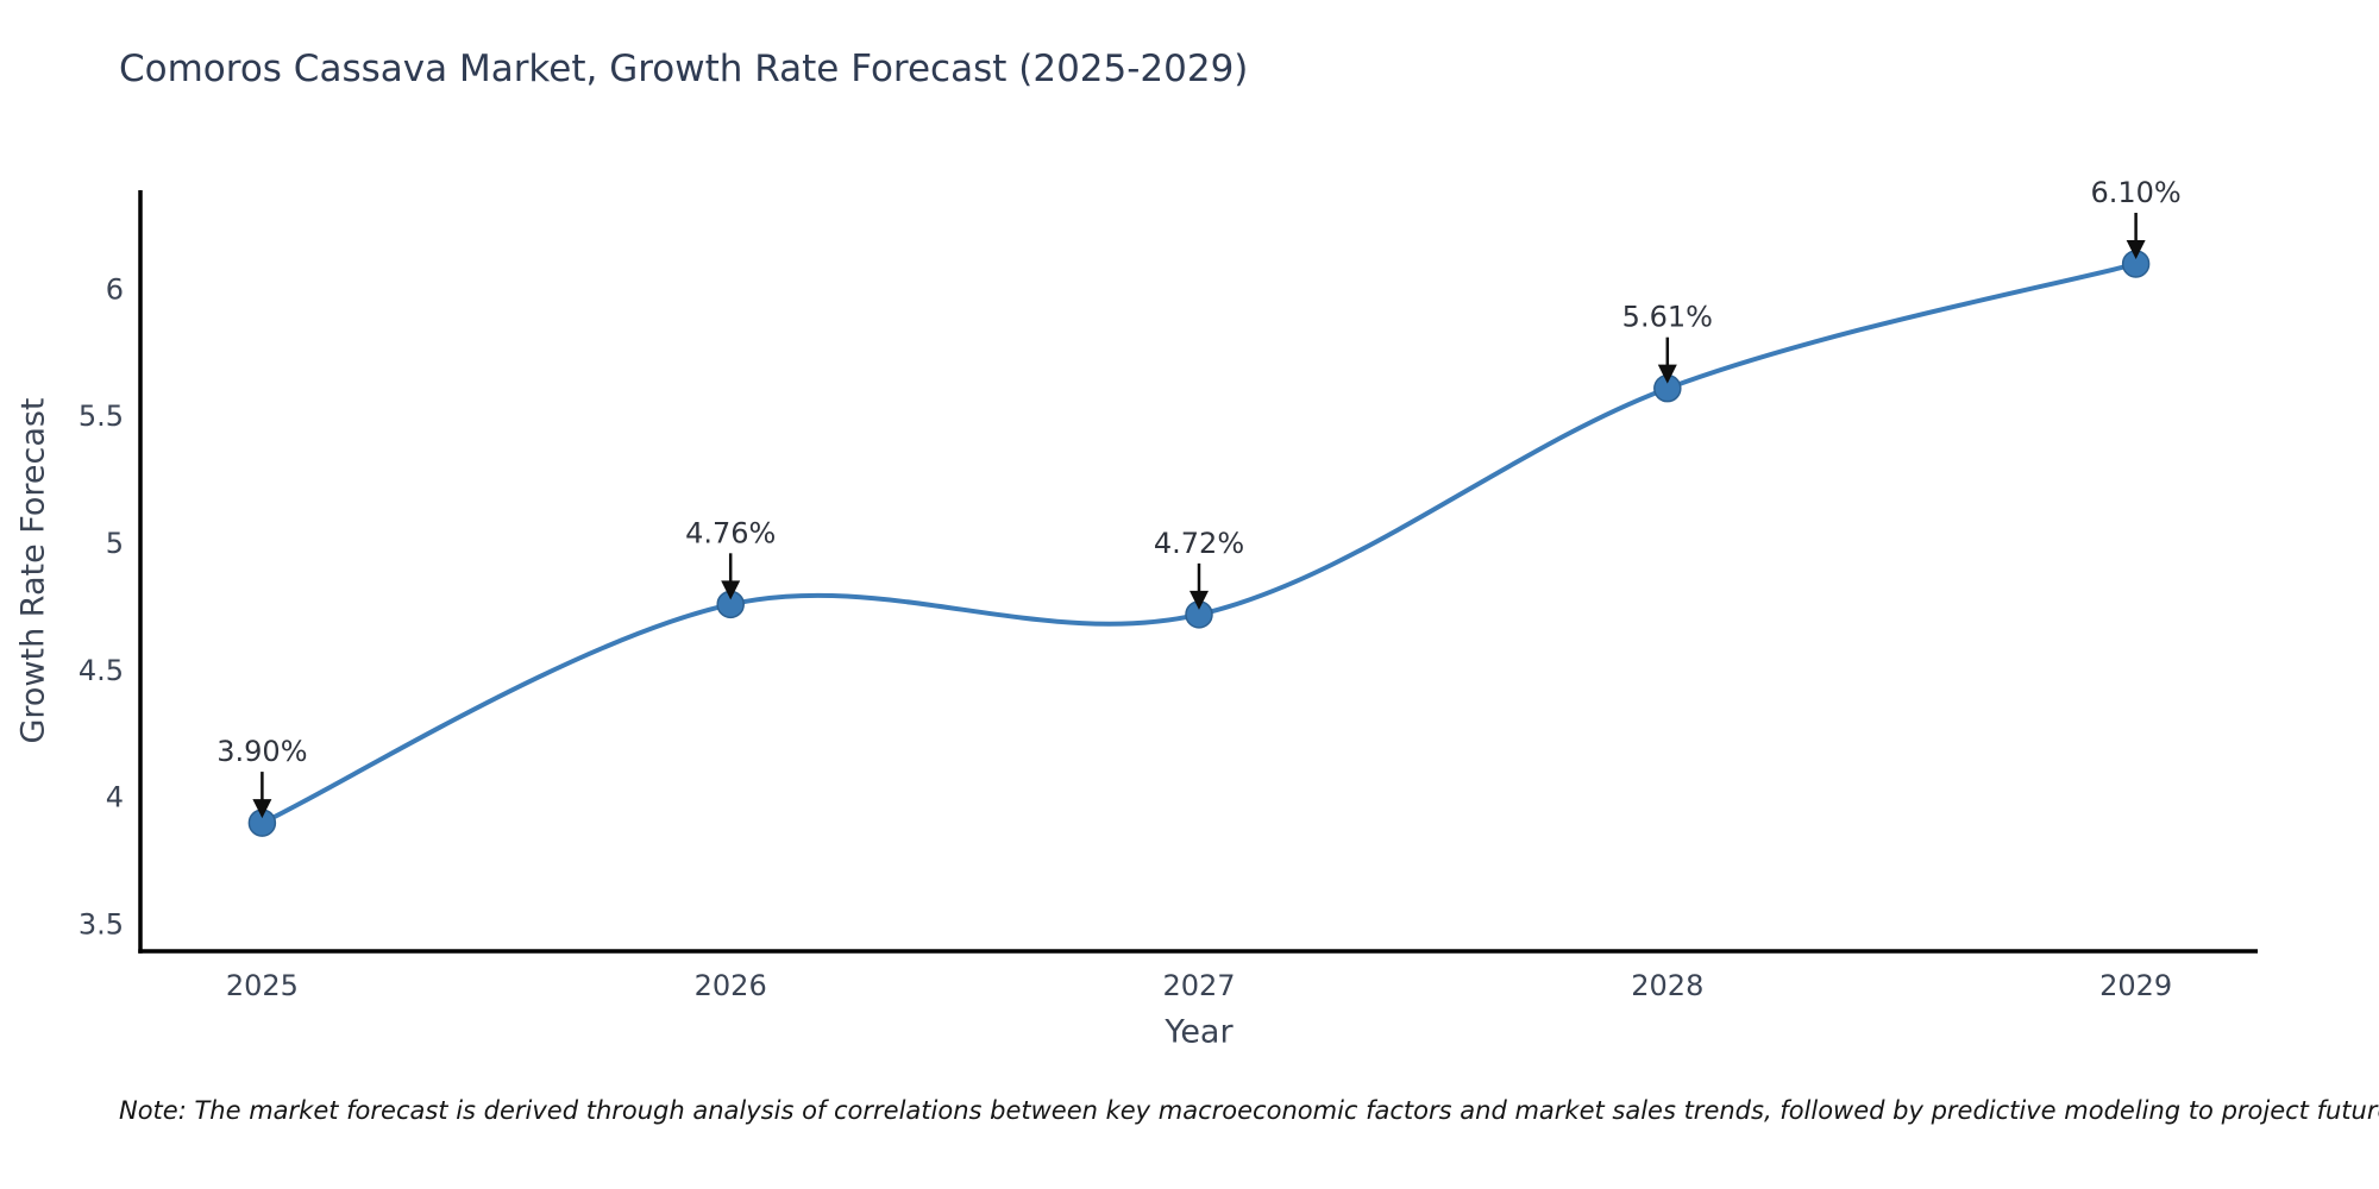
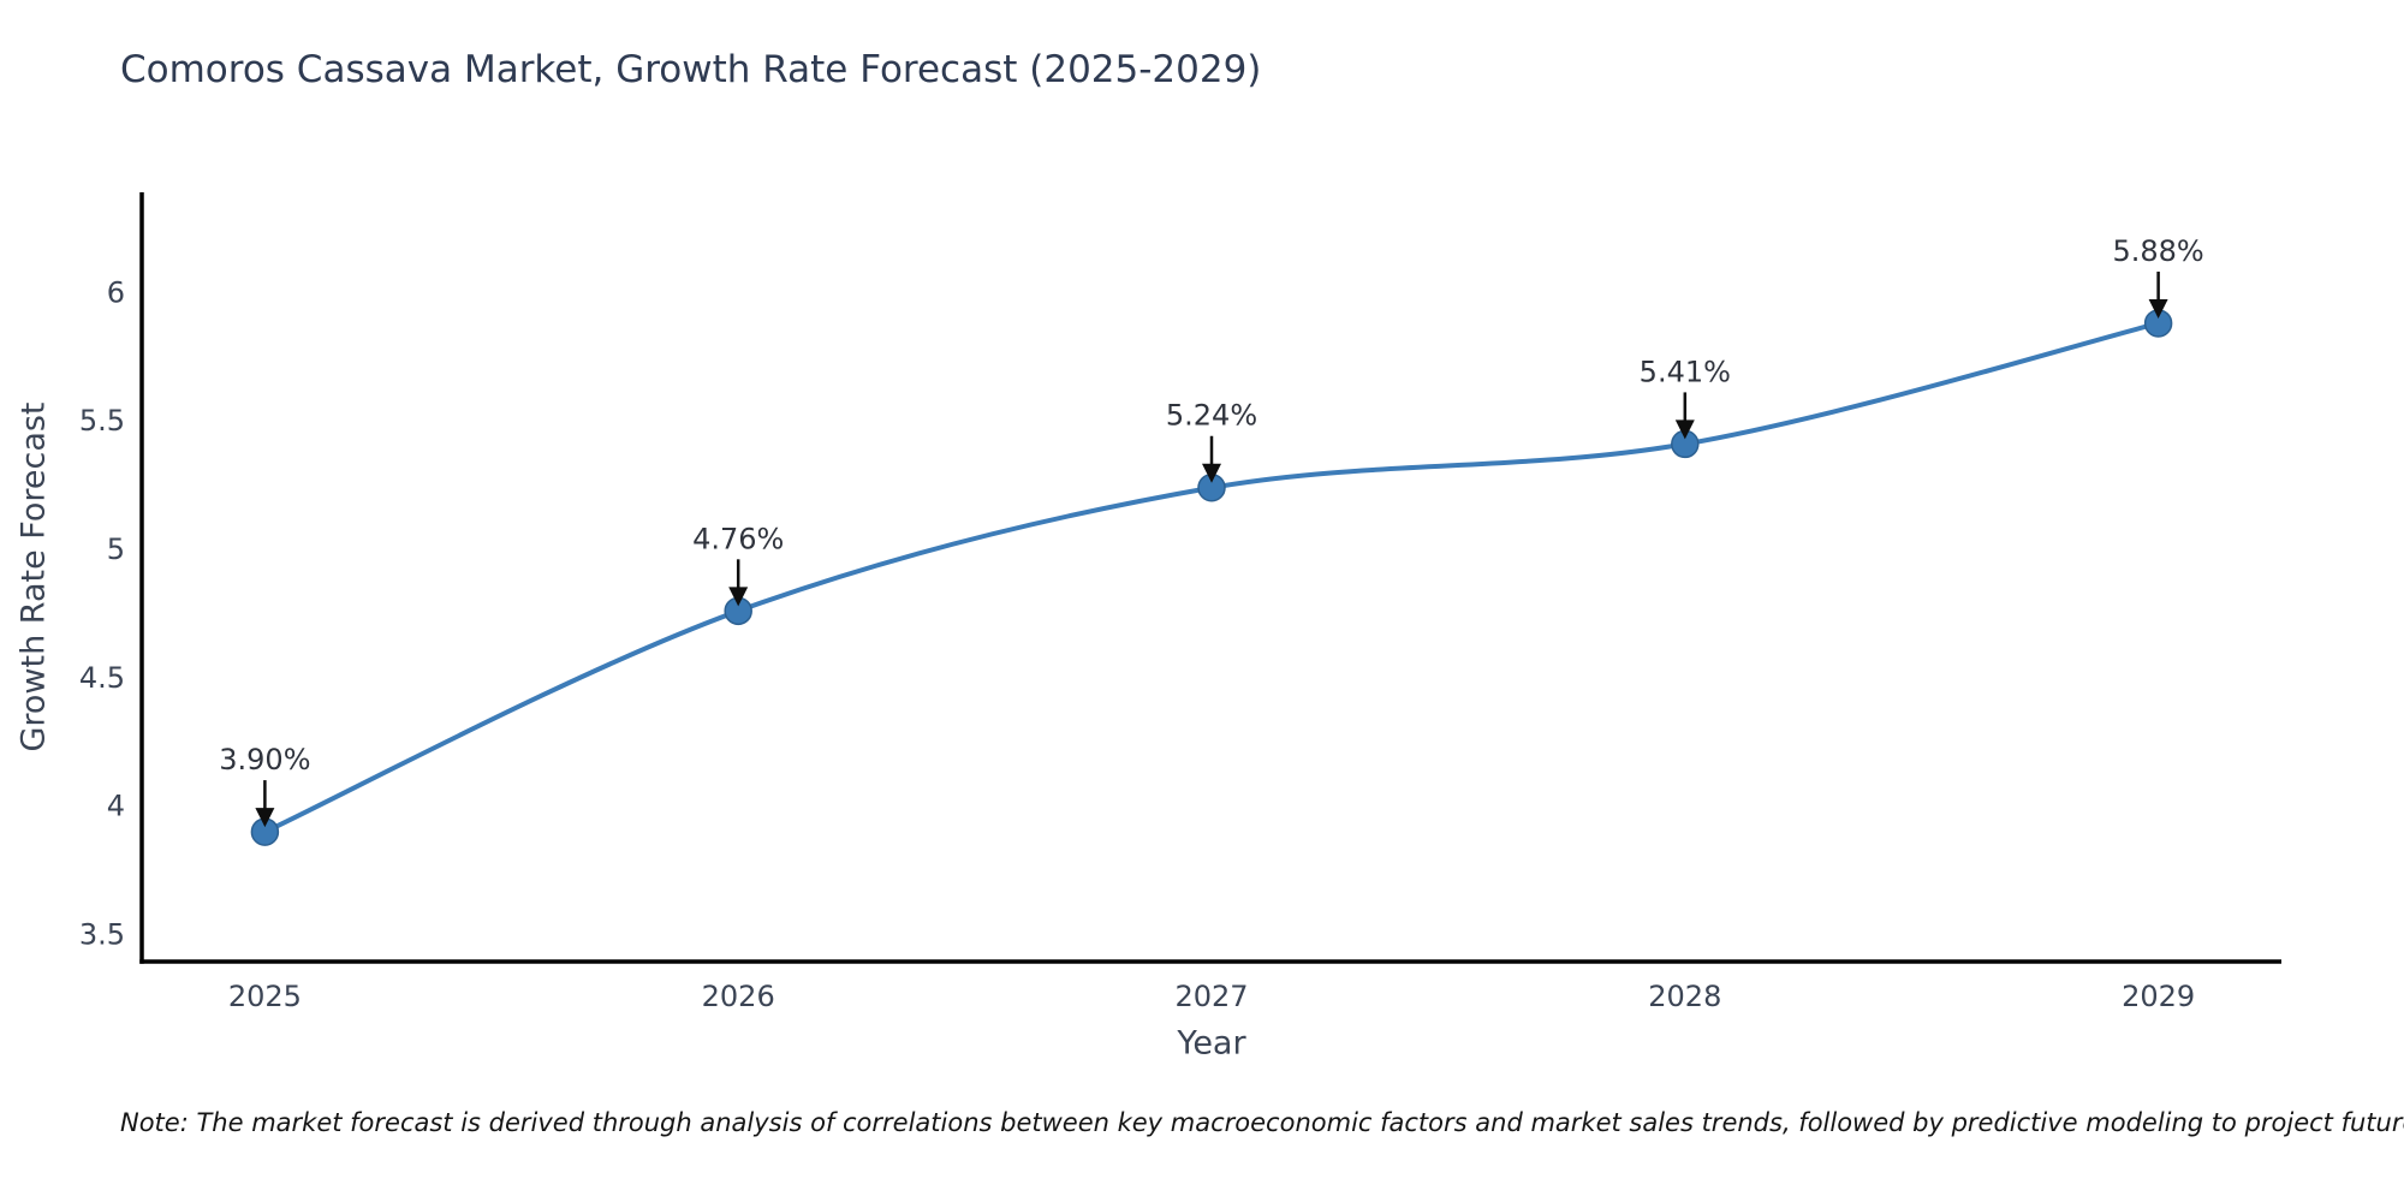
2027: 4.72% -> 5.24%
2028: 5.61% -> 5.41%
2029: 6.10% -> 5.88%
